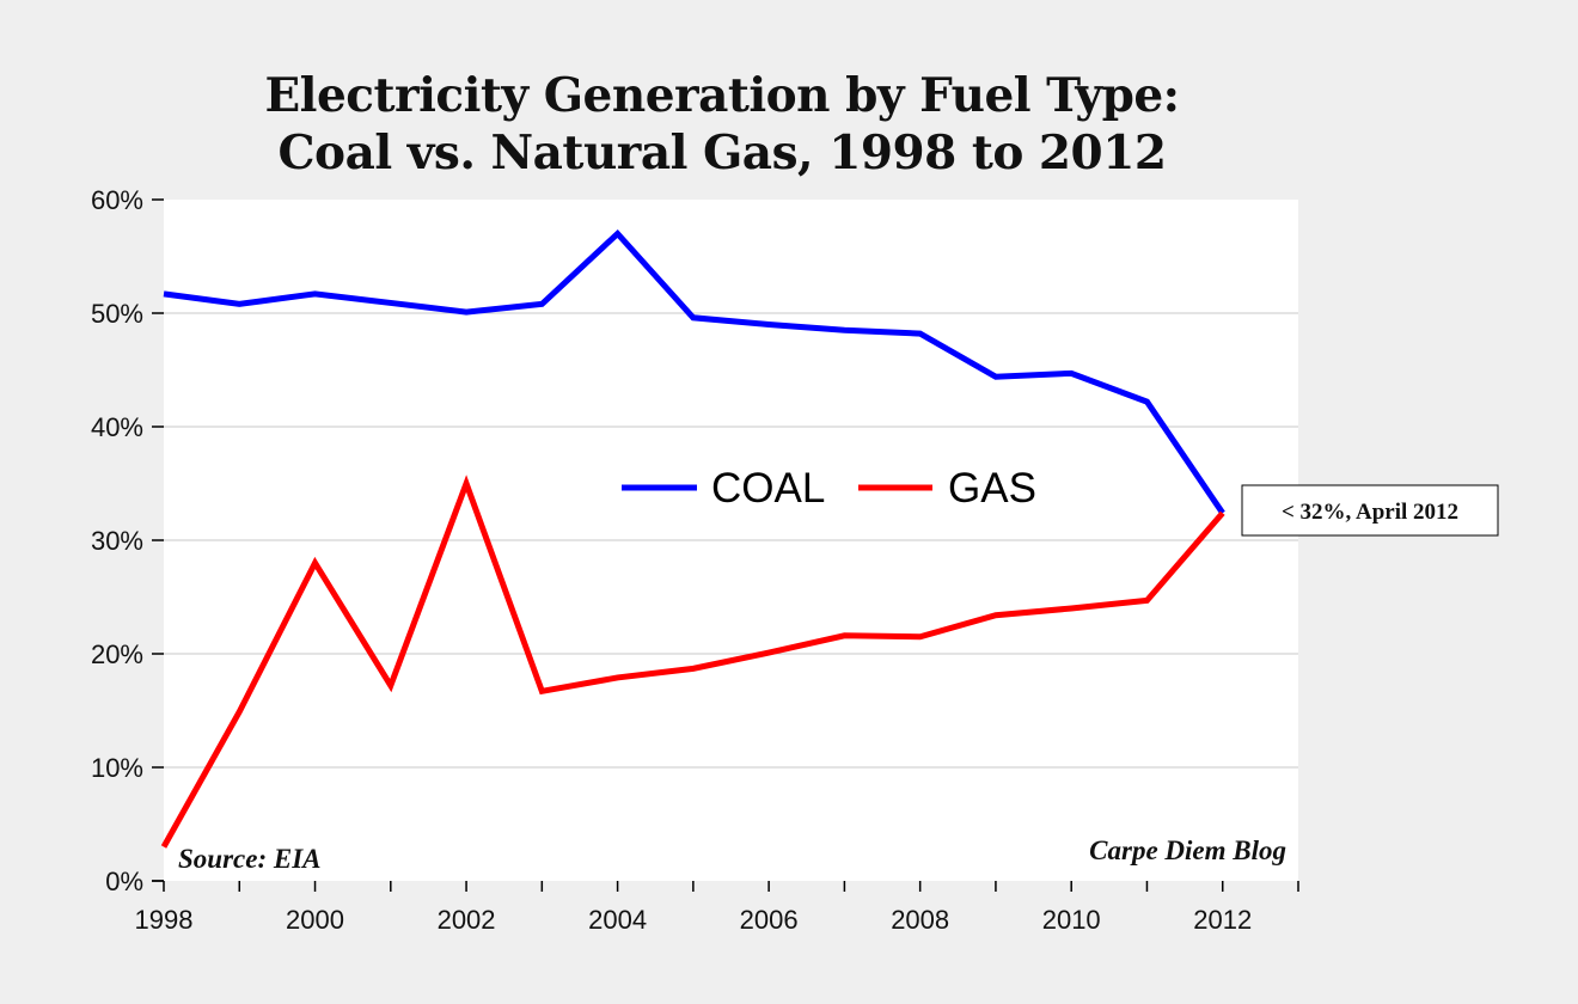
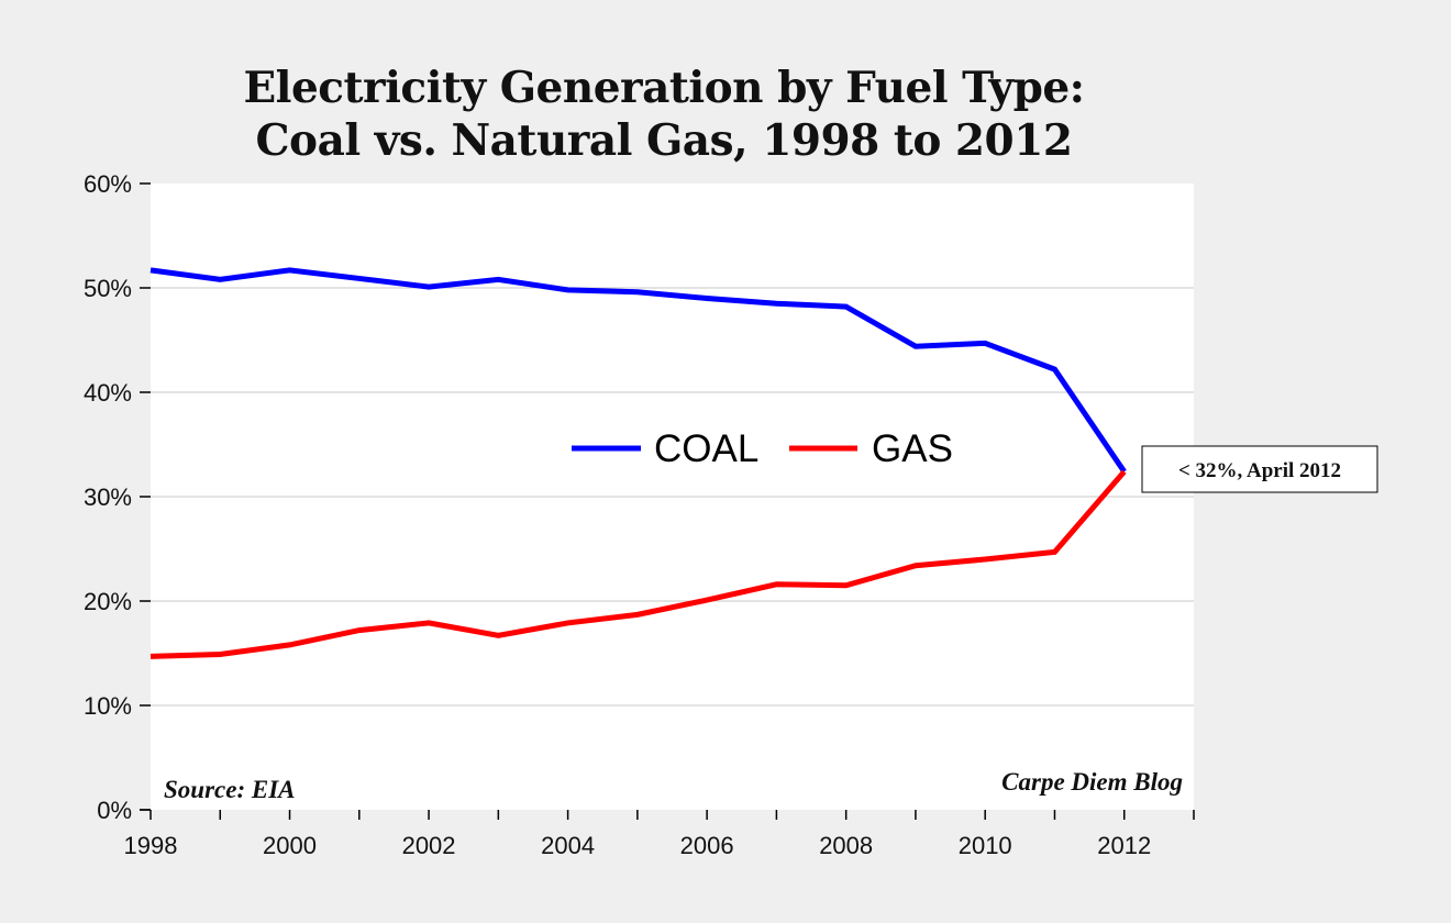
GAS/1998: 3% -> 15%
GAS/2000: 28% -> 16%
GAS/2002: 35% -> 18%
COAL/2004: 57% -> 50%
